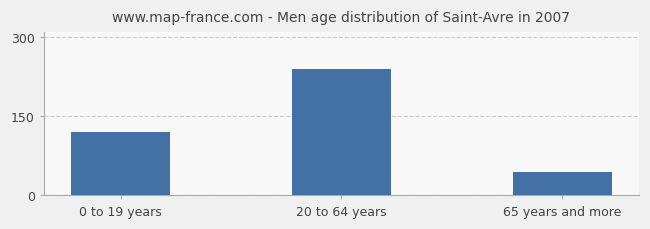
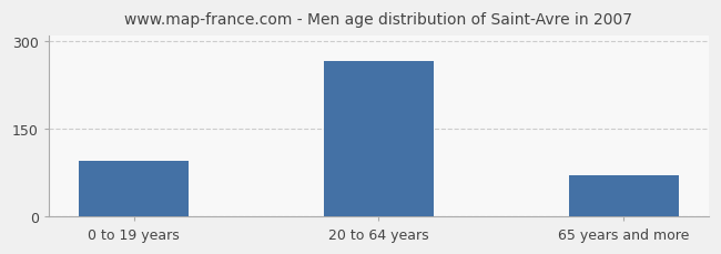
0 to 19 years: 120 -> 96
20 to 64 years: 240 -> 266
65 years and more: 45 -> 70
